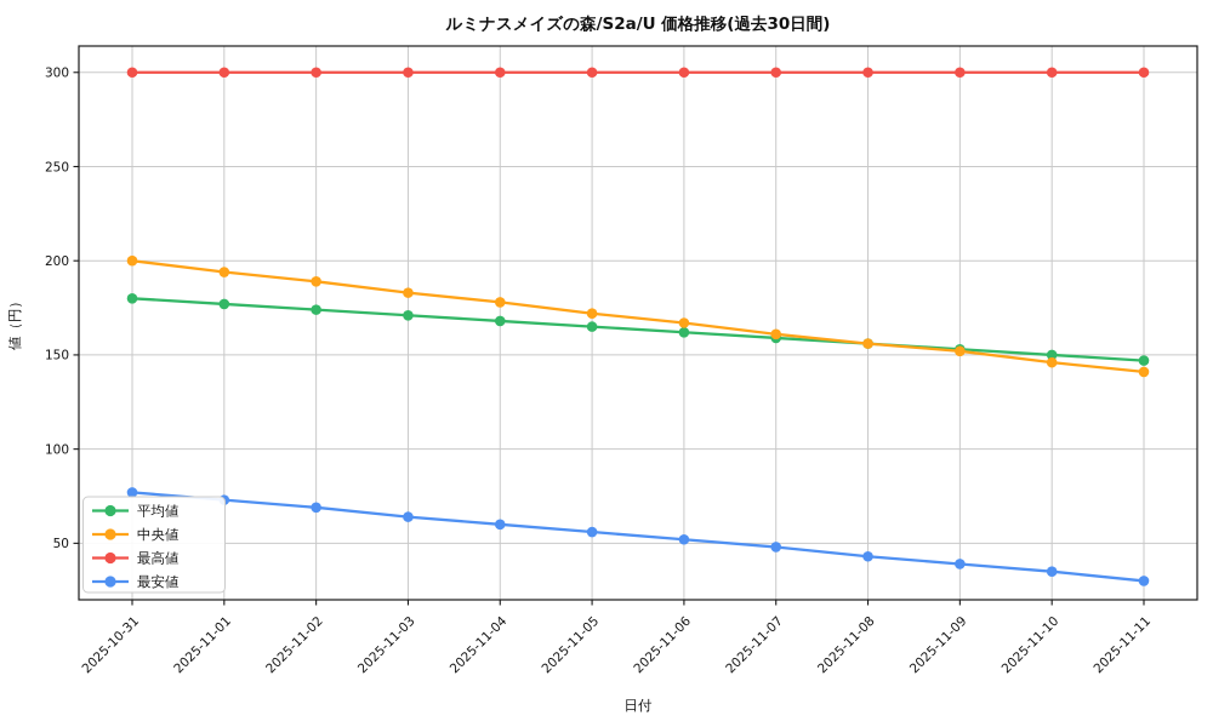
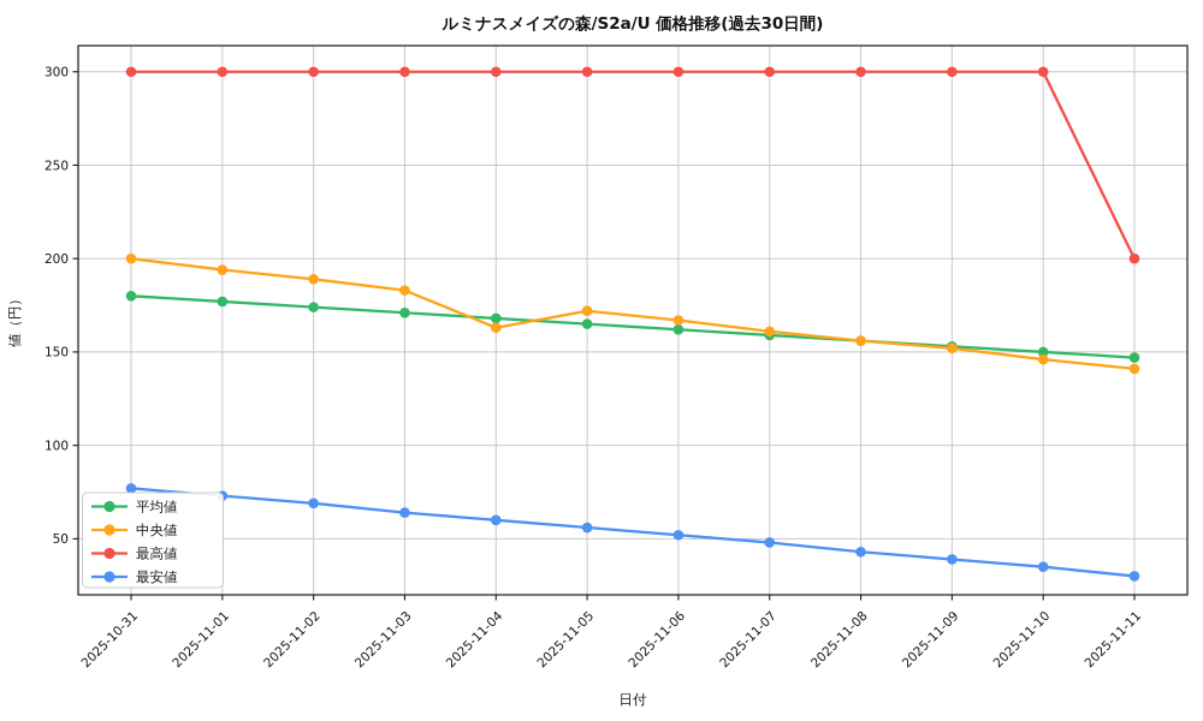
中央値/2025-11-04: 178 -> 163
最高値/2025-11-11: 300 -> 200
